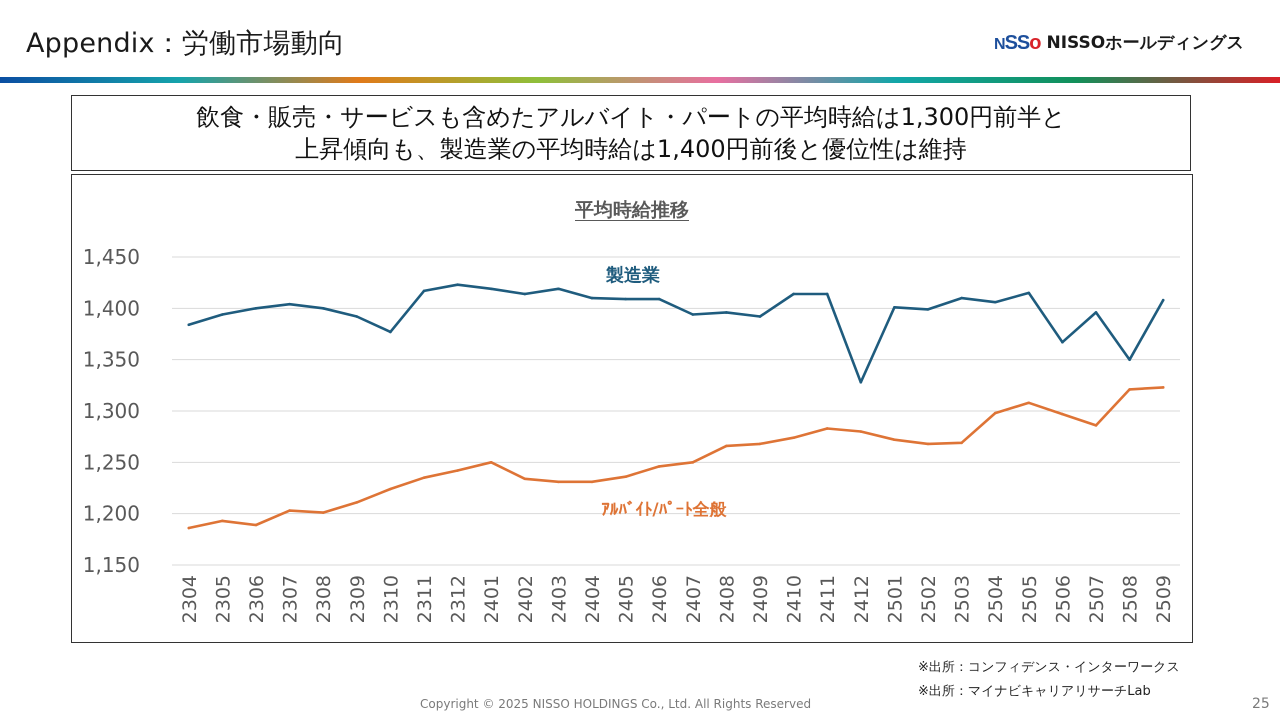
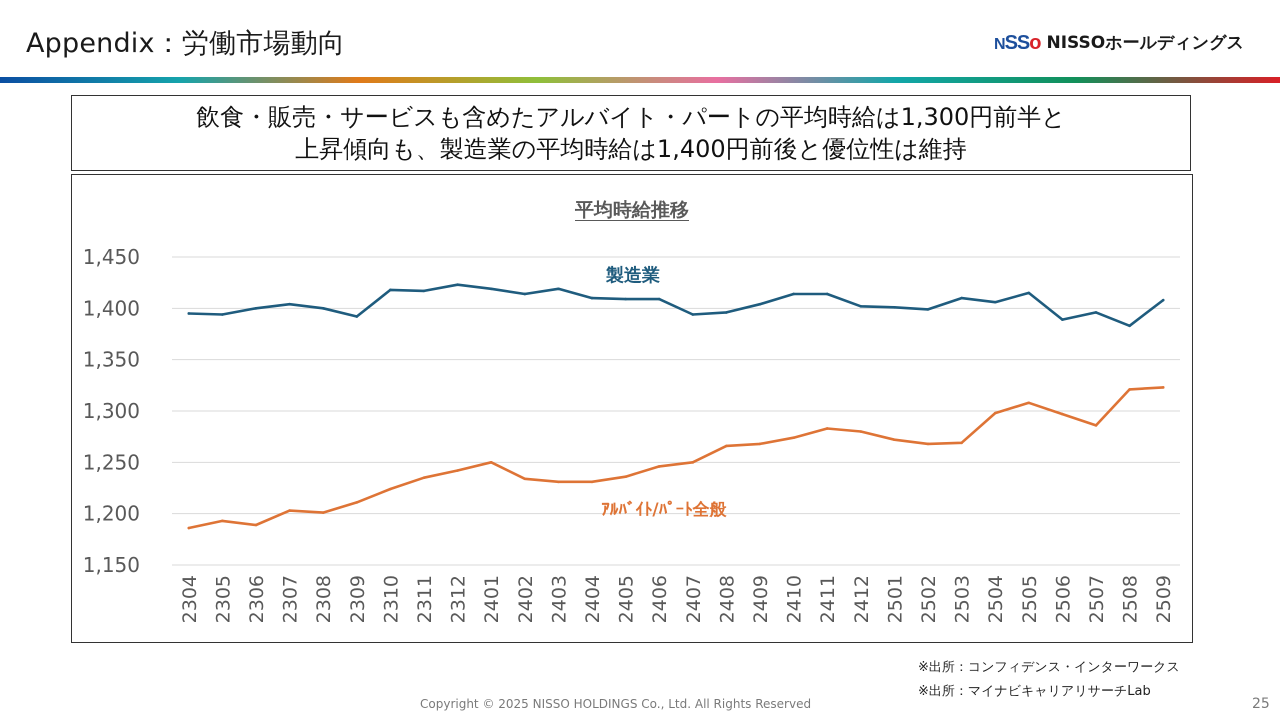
製造業/2304: 1384 -> 1395
製造業/2310: 1377 -> 1418
製造業/2409: 1392 -> 1404
製造業/2412: 1328 -> 1402
製造業/2506: 1367 -> 1389
製造業/2508: 1350 -> 1383
